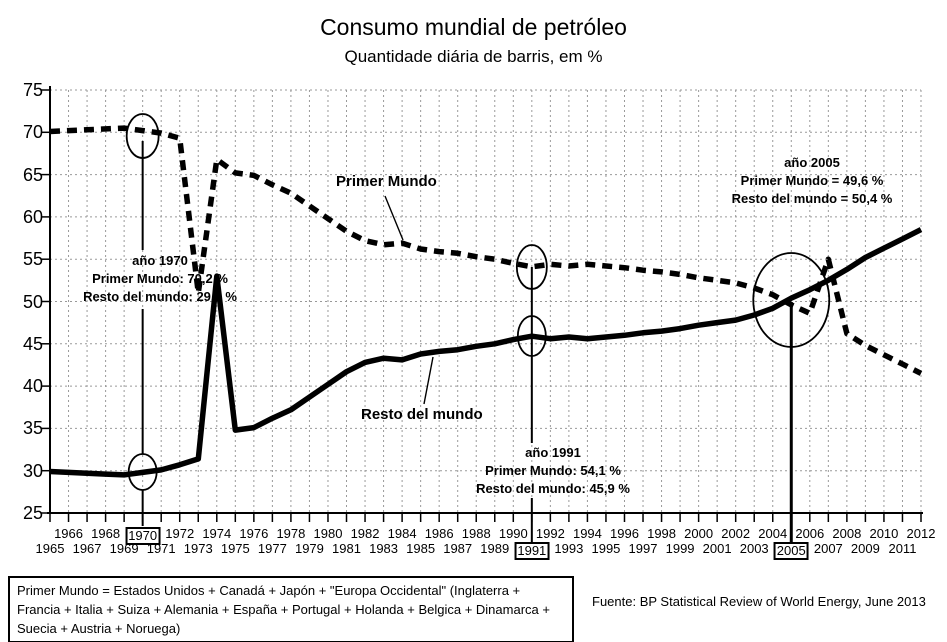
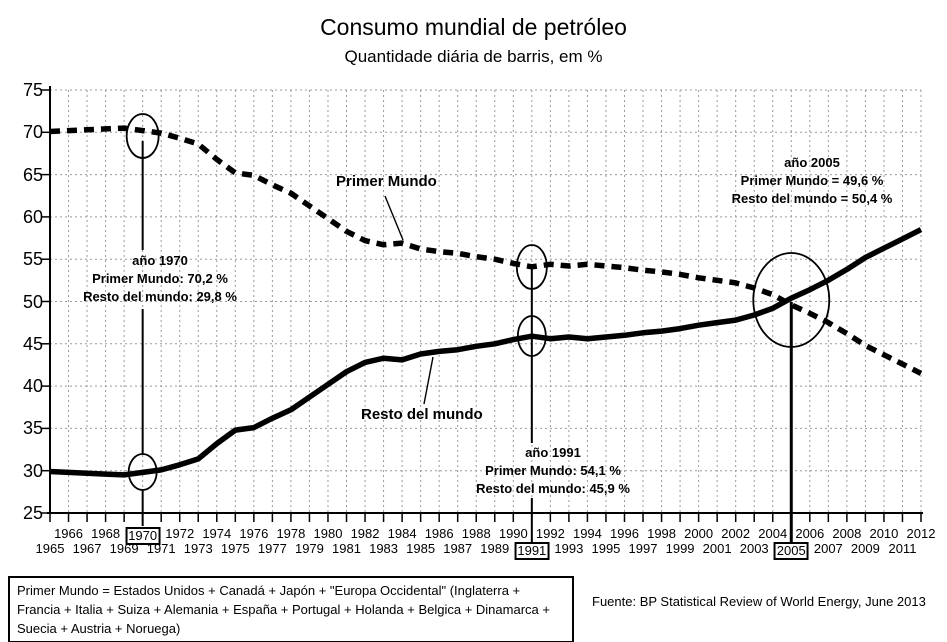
Primer Mundo/1973: 51 -> 69
Resto del mundo/1974: 53 -> 33
Primer Mundo/2007: 55 -> 48
